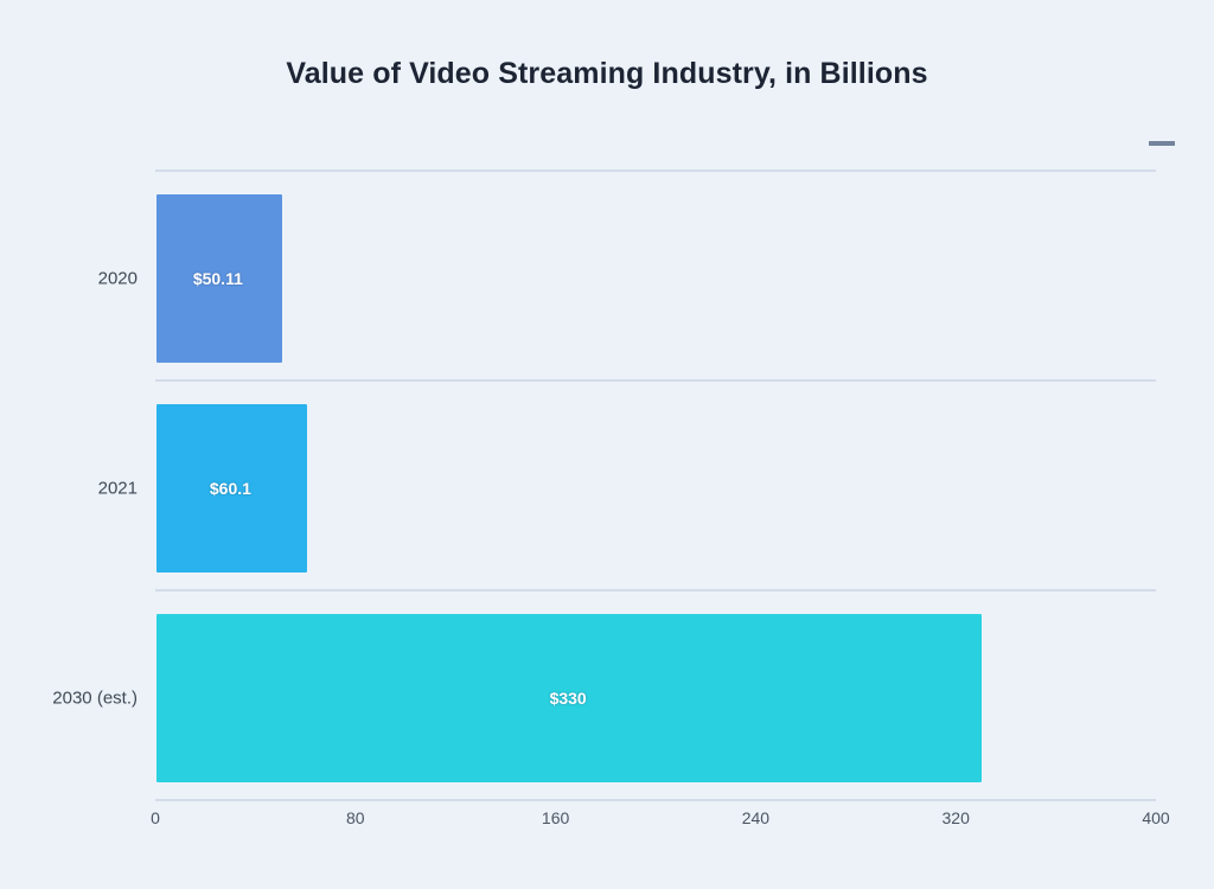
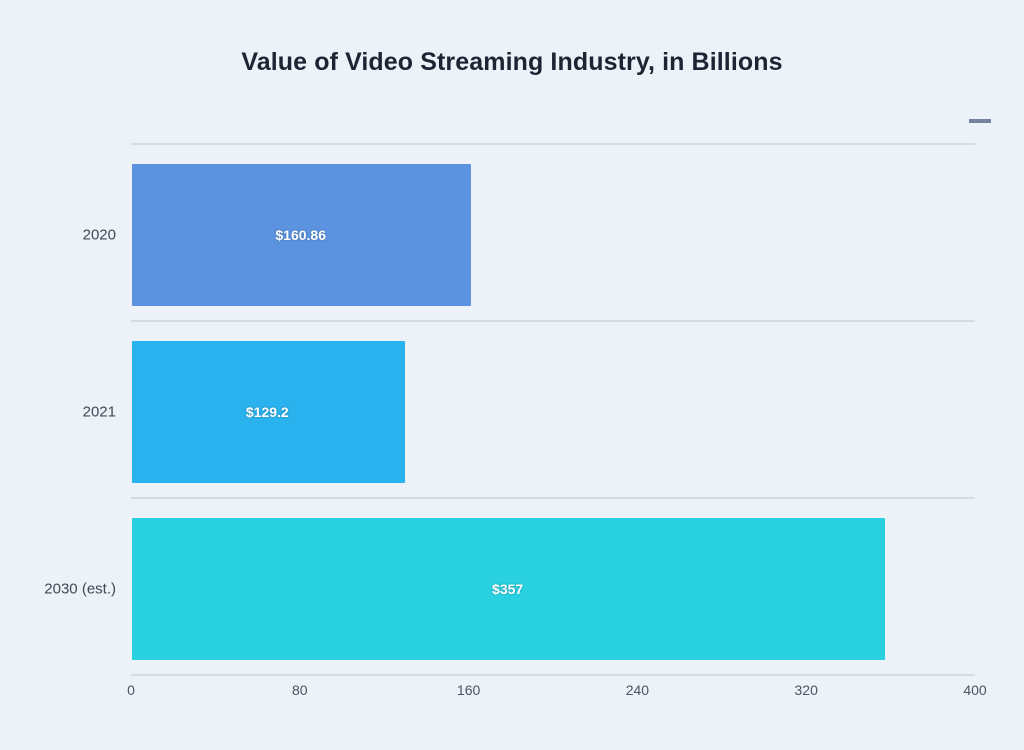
2020: $50.11 -> $160.86
2021: $60.1 -> $129.2
2030 (est.): $330 -> $357
